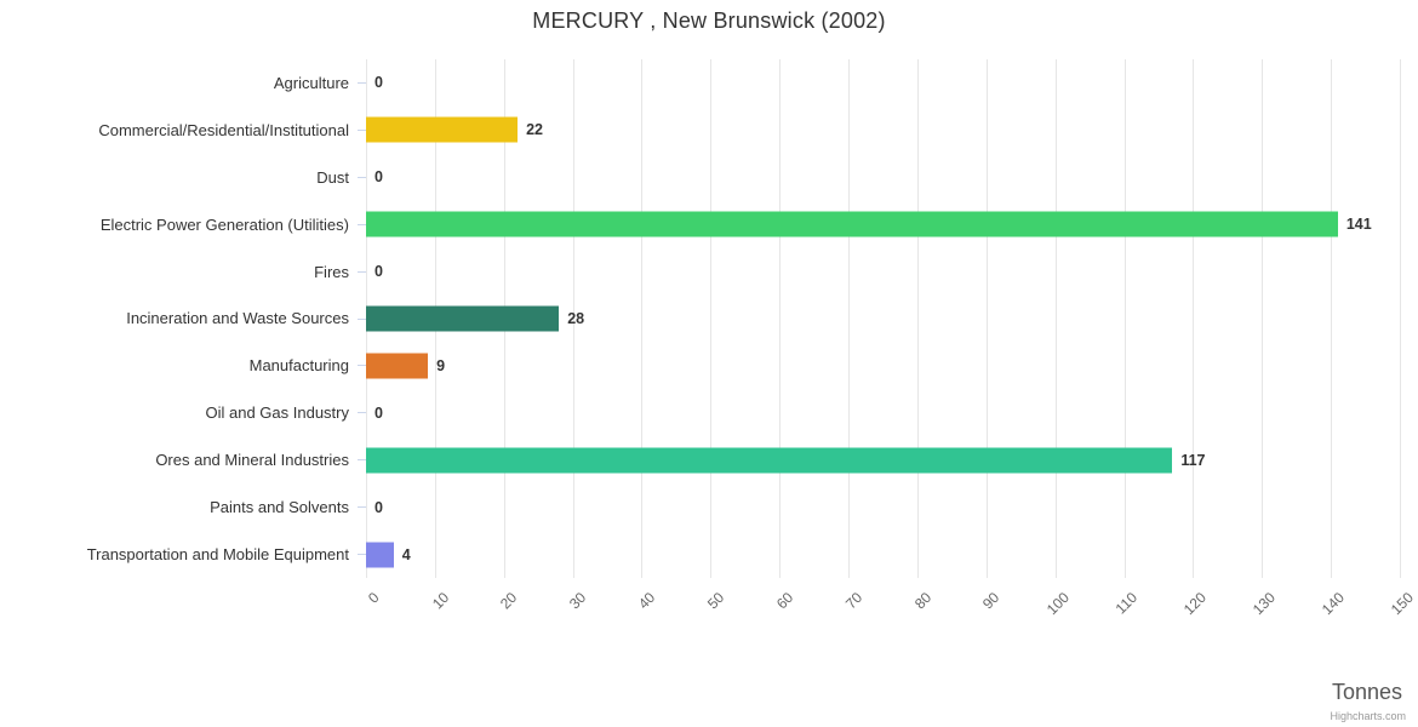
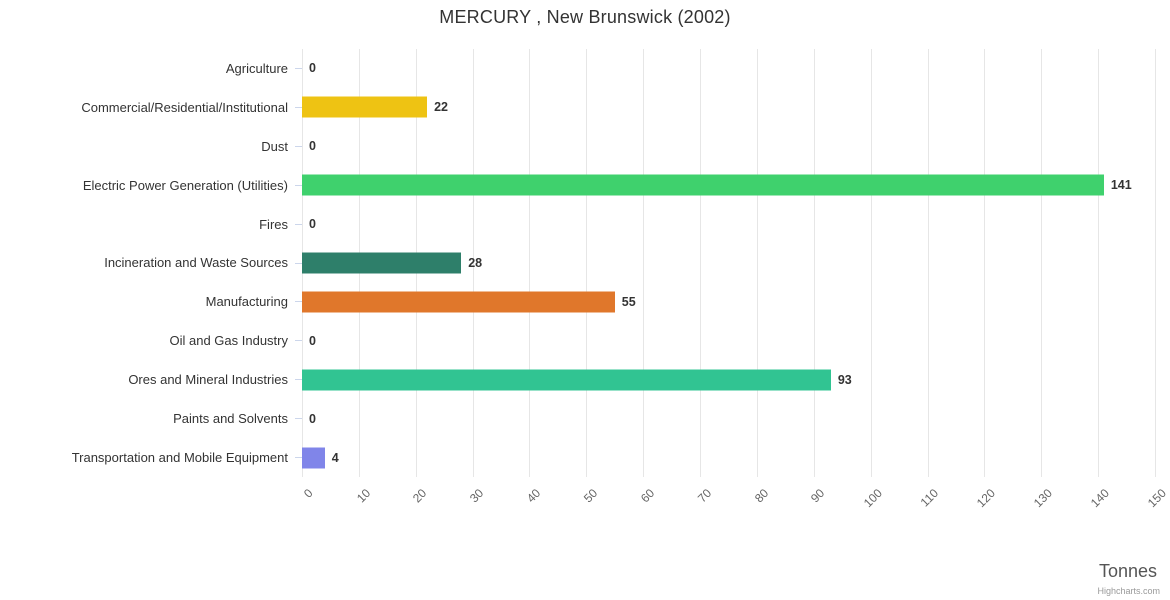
Manufacturing: 9 -> 55
Ores and Mineral Industries: 117 -> 93
